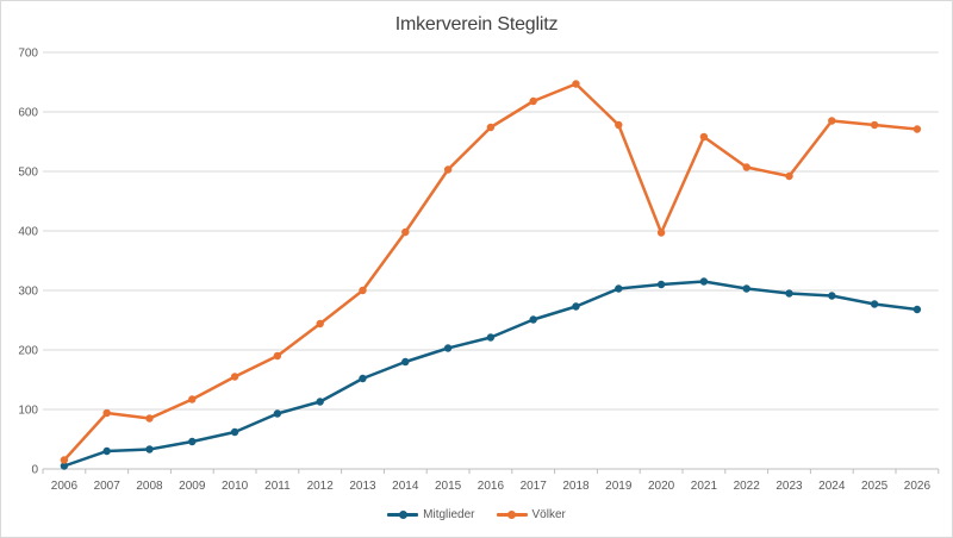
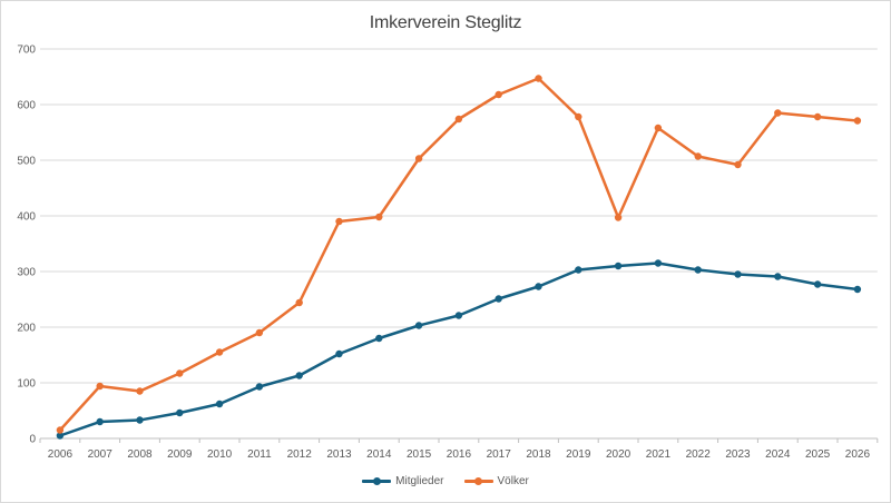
Völker/2013: 300 -> 390
